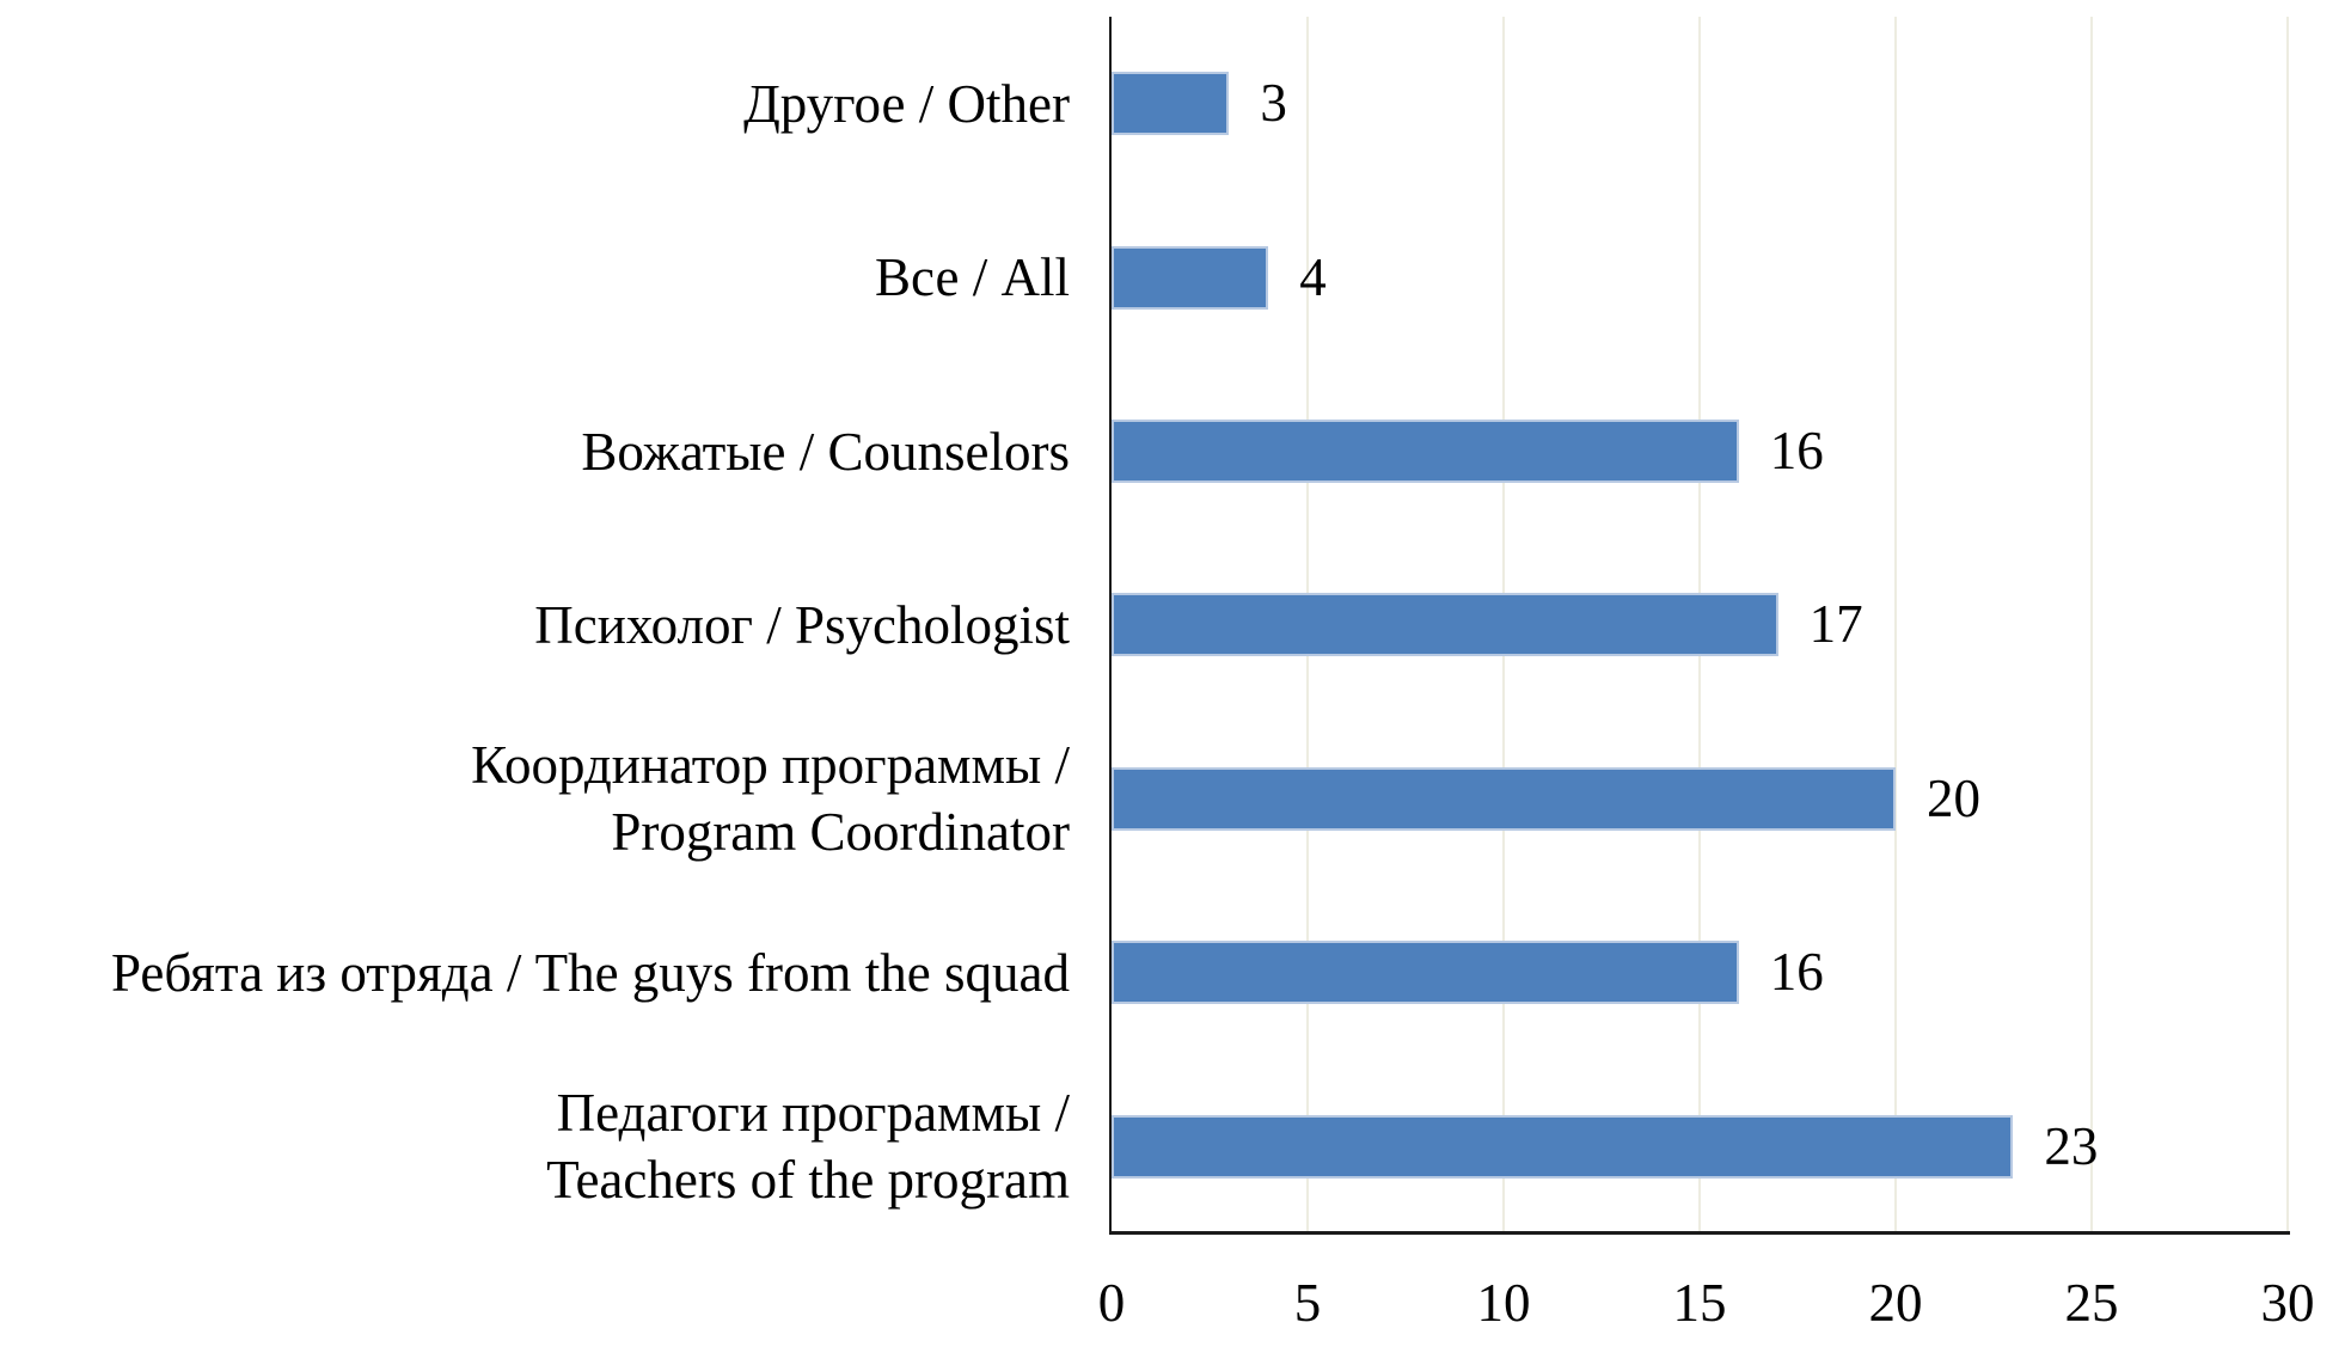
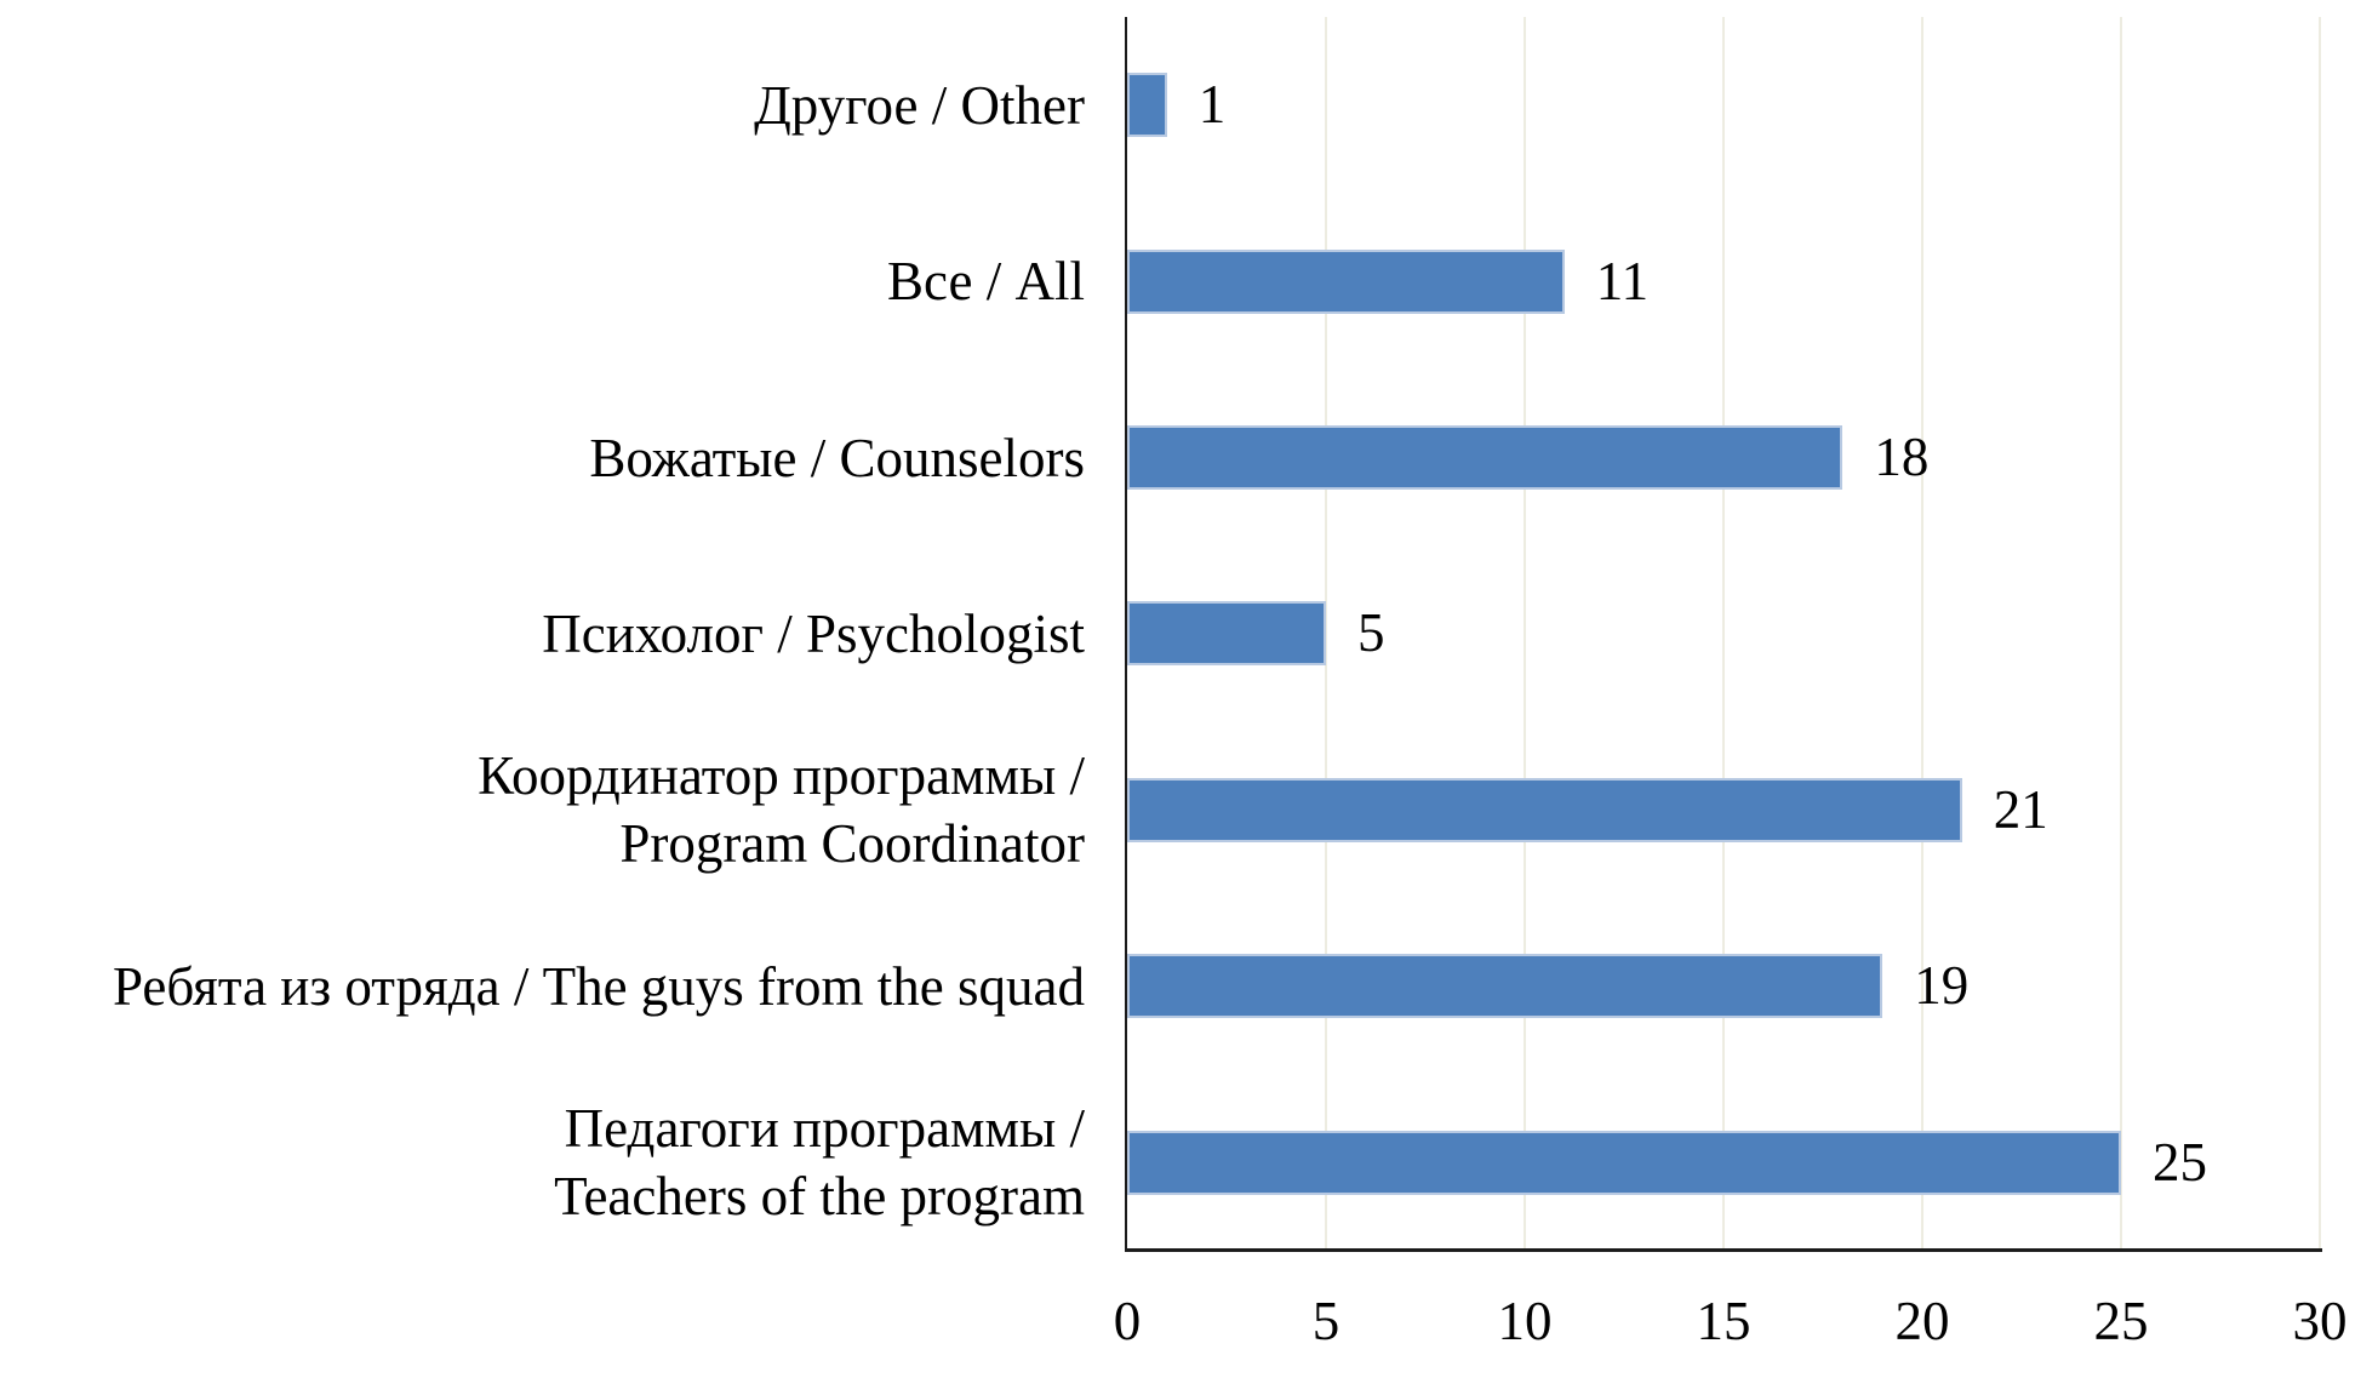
Другое / Other: 3 -> 1
Все / All: 4 -> 11
Вожатые / Counselors: 16 -> 18
Психолог / Psychologist: 17 -> 5
Координатор программы / Program Coordinator: 20 -> 21
Ребята из отряда / The guys from the squad: 16 -> 19
Педагоги программы / Teachers of the program: 23 -> 25
